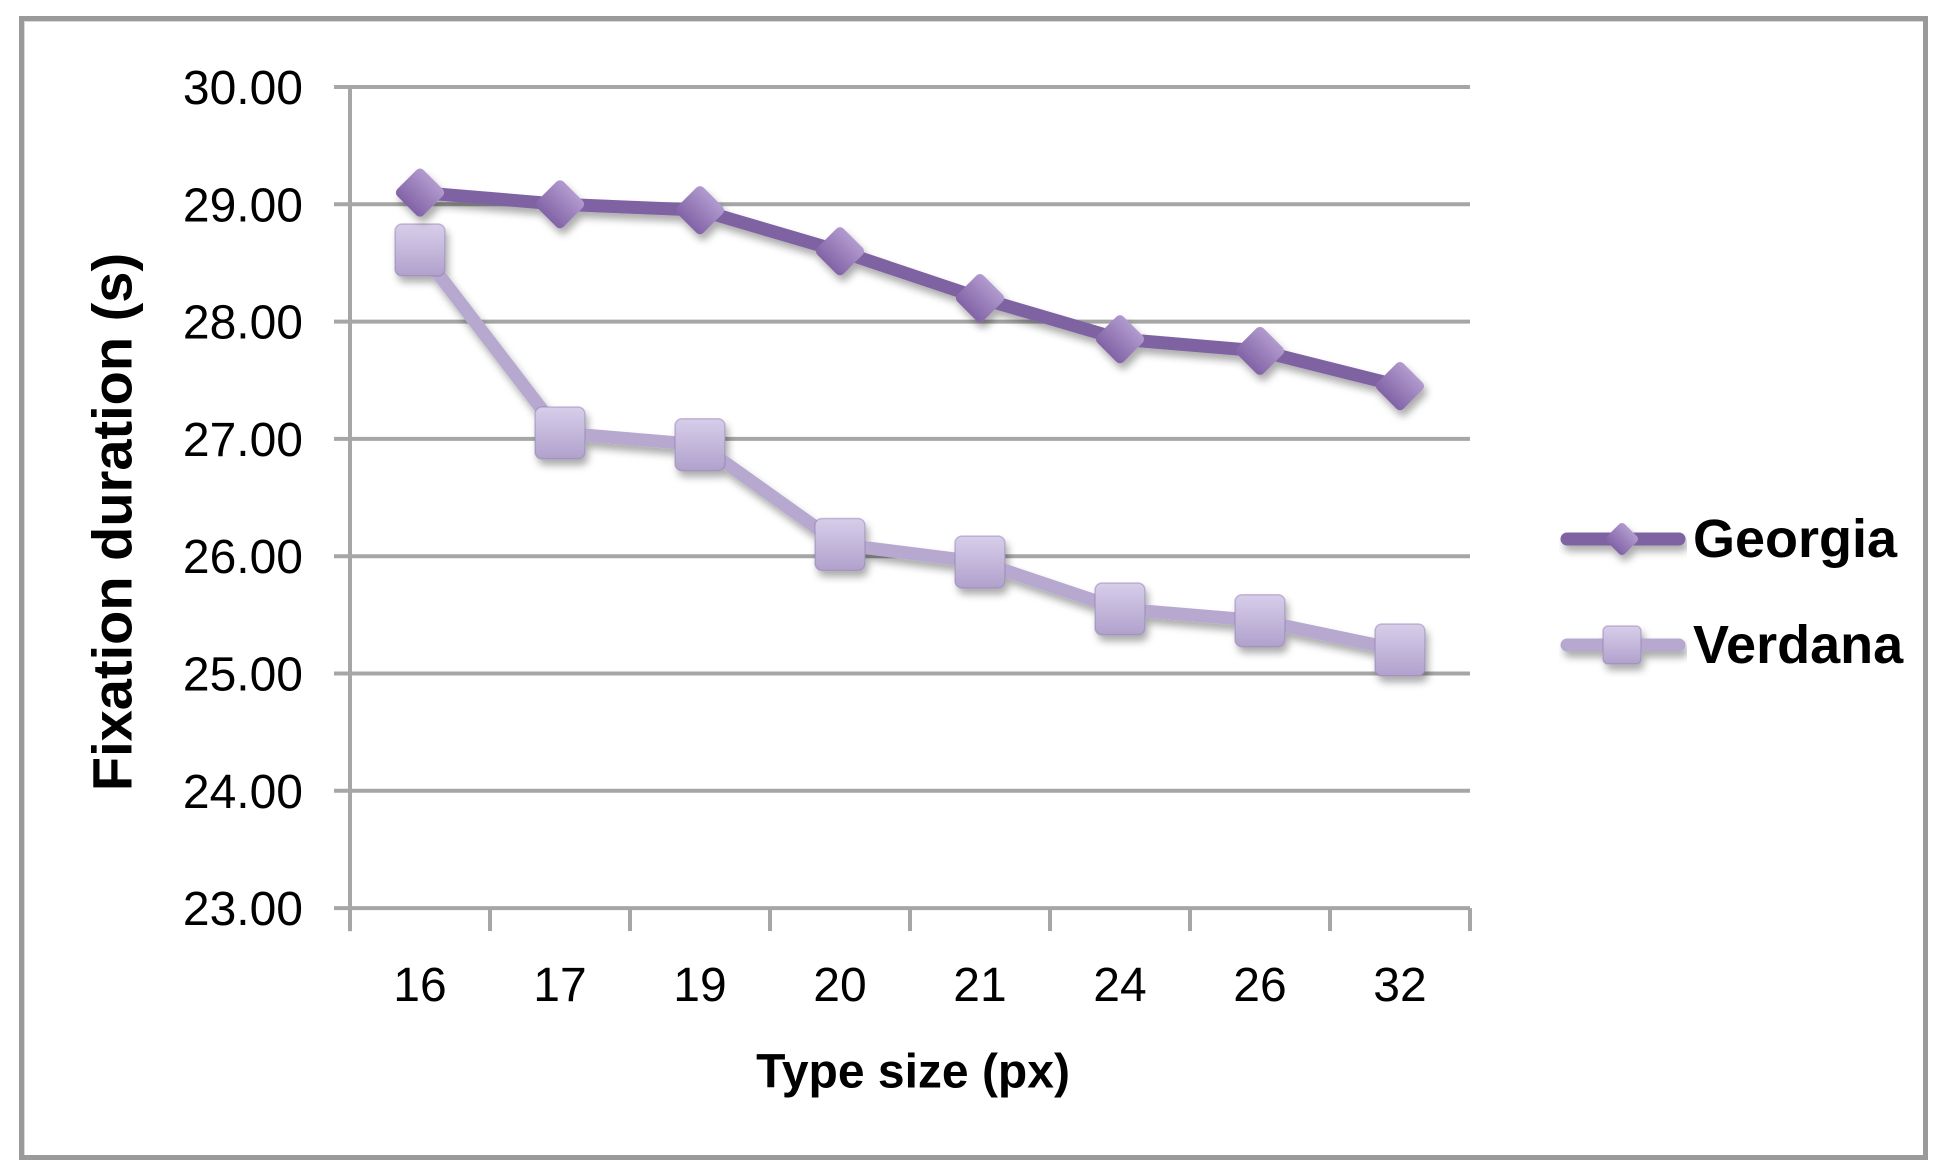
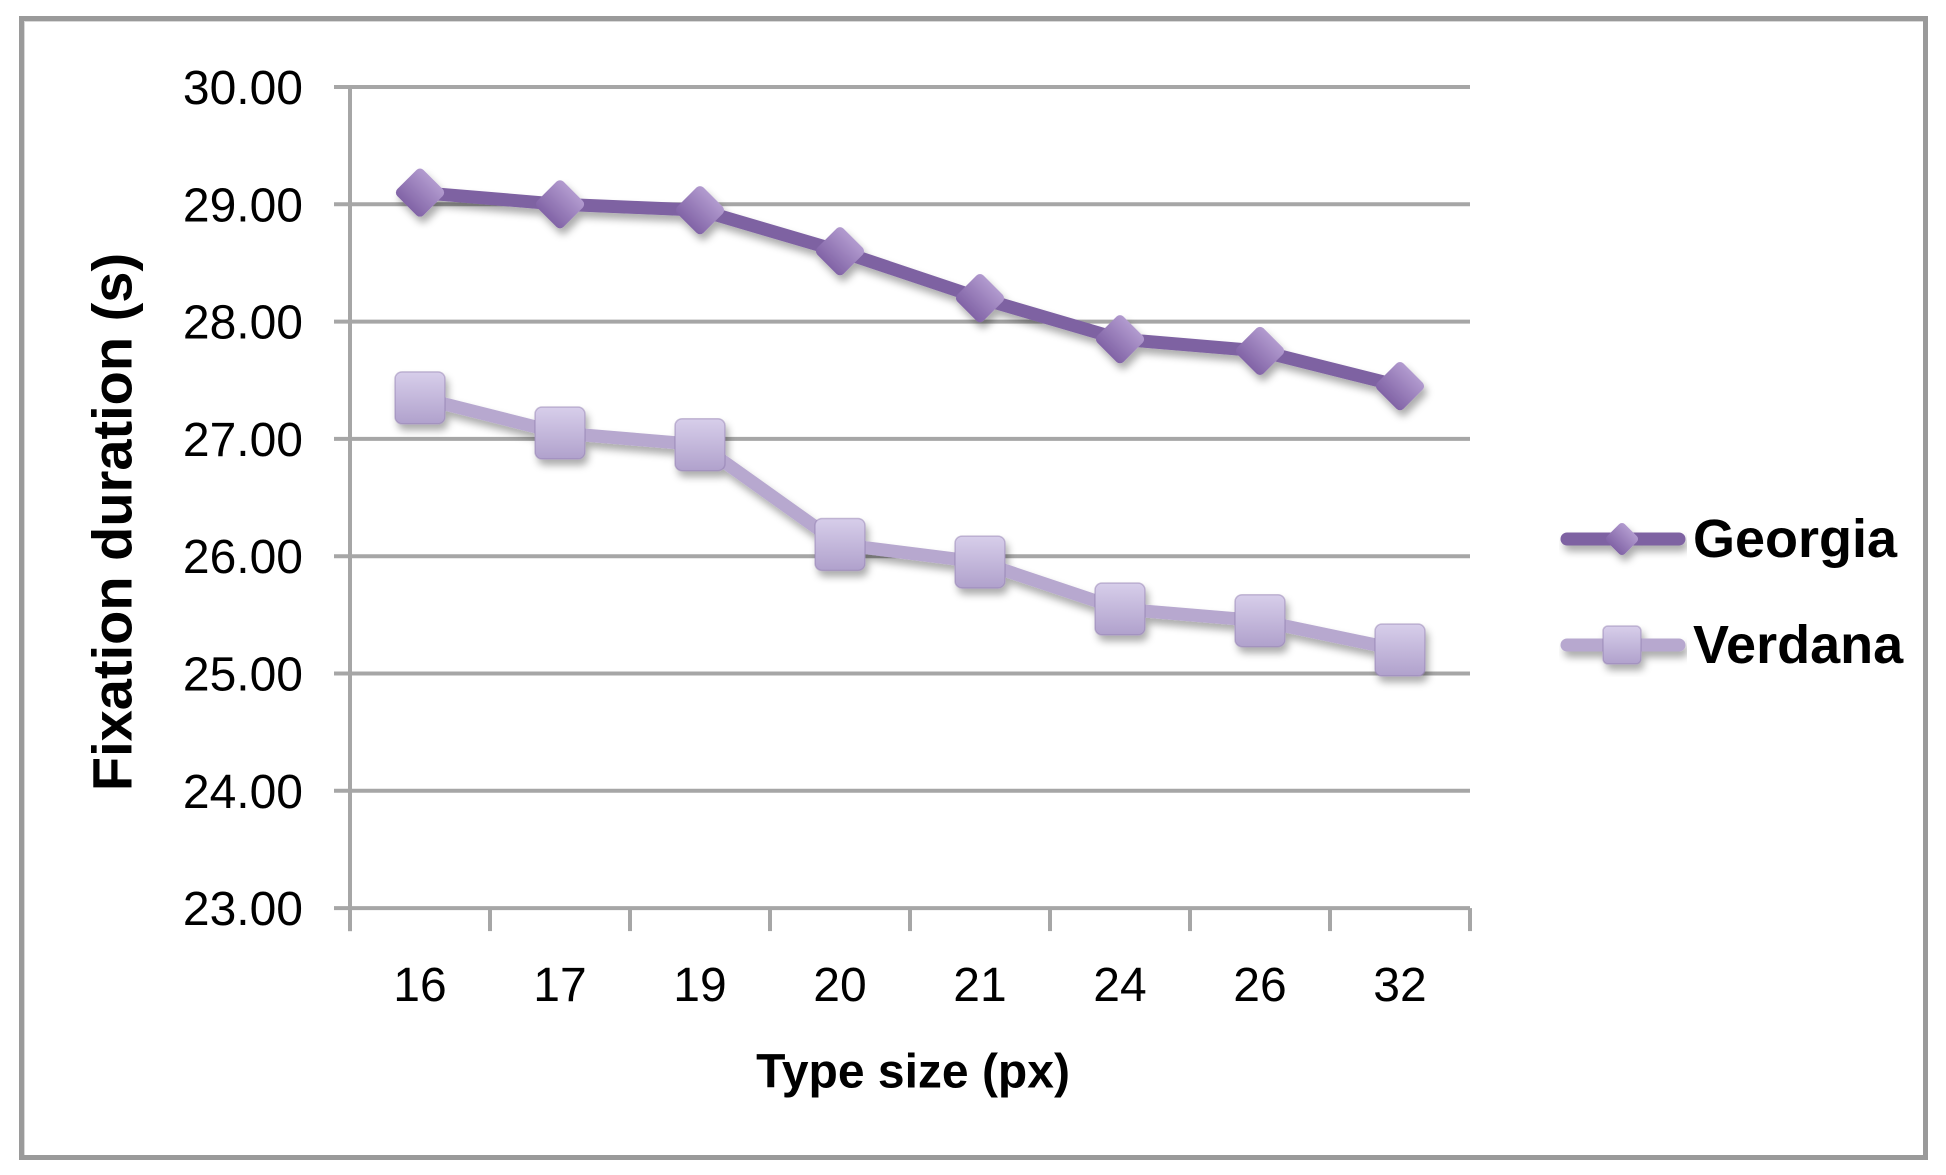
Verdana/16: 28.61 -> 27.35
